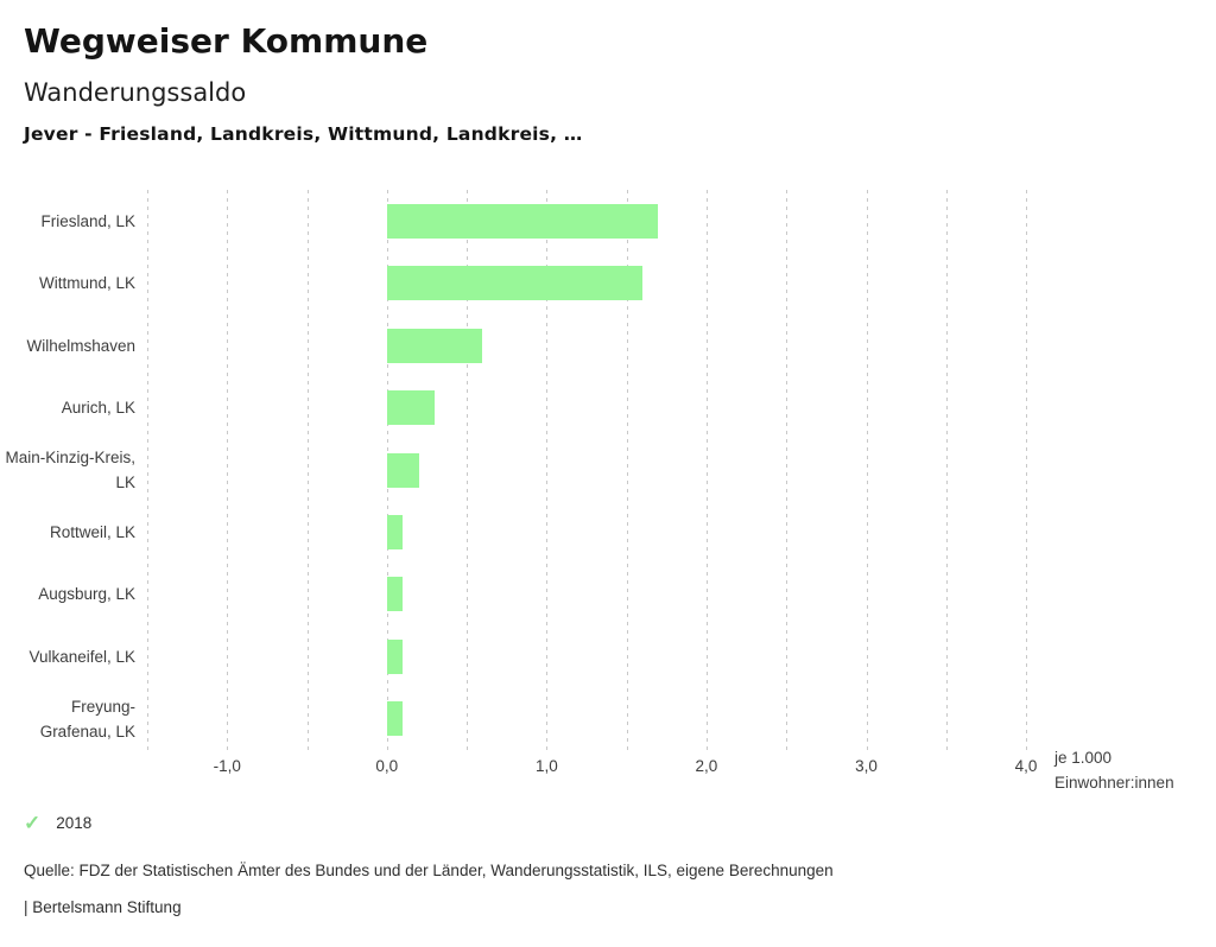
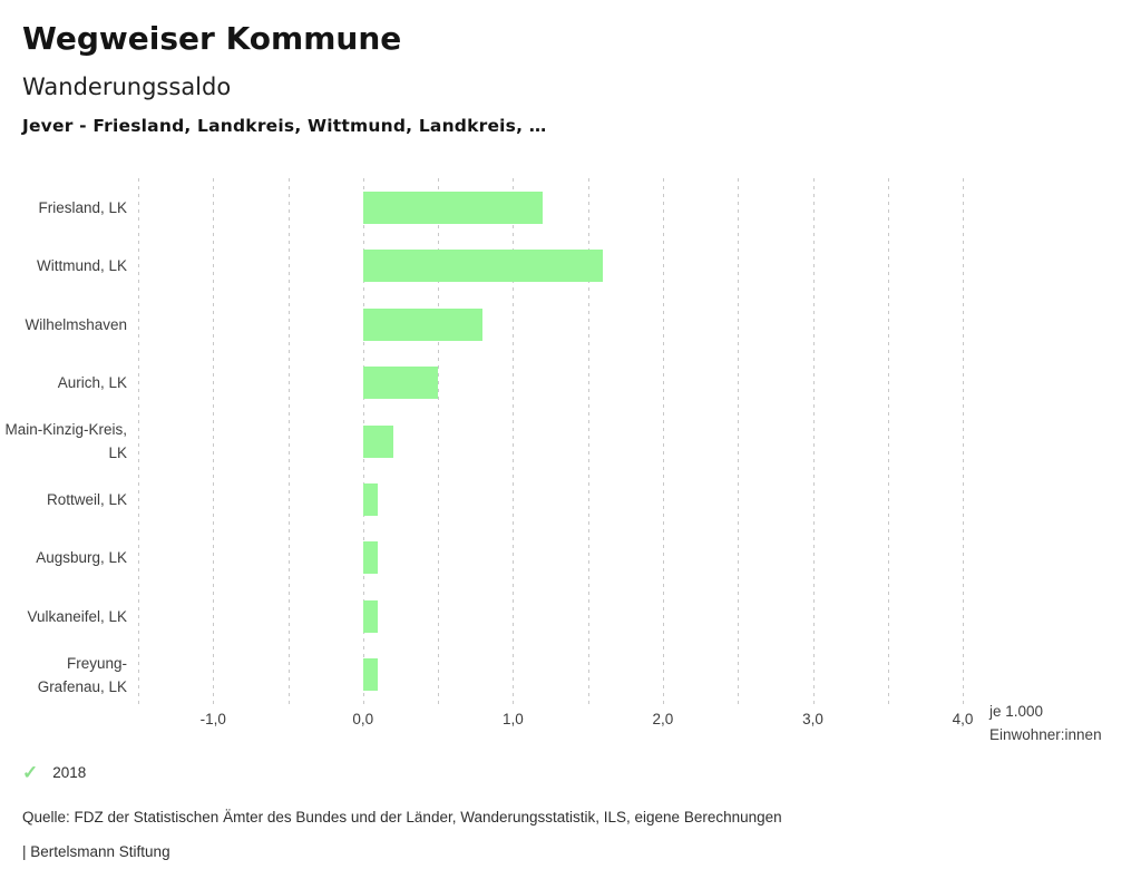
Friesland, LK: 1,7 -> 1,2
Wilhelmshaven: 0,6 -> 0,8
Aurich, LK: 0,3 -> 0,5
